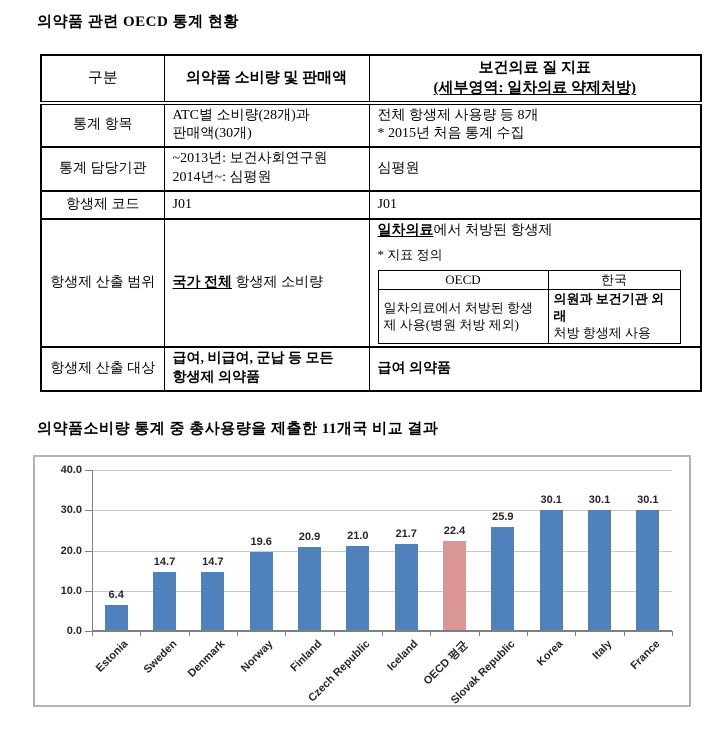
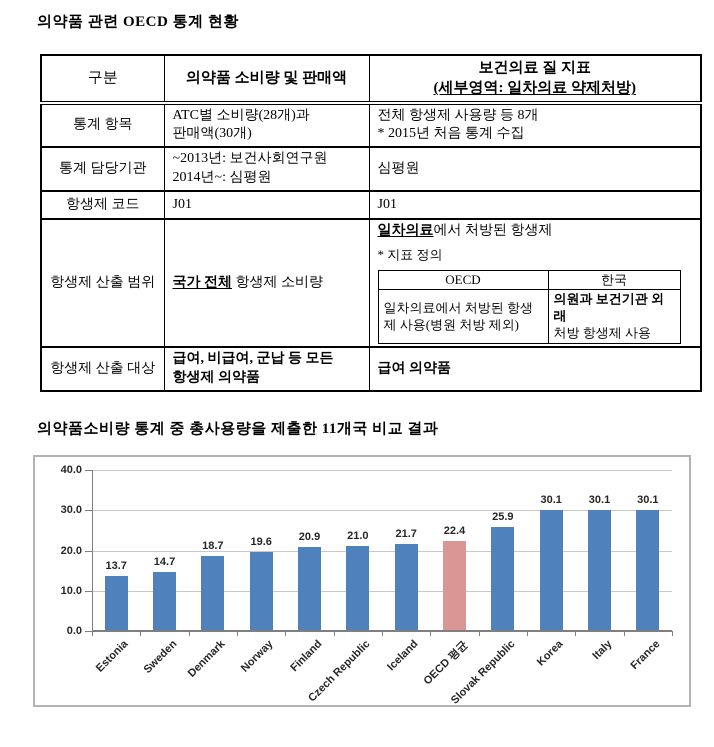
Estonia: 6.4 -> 13.7
Denmark: 14.7 -> 18.7
